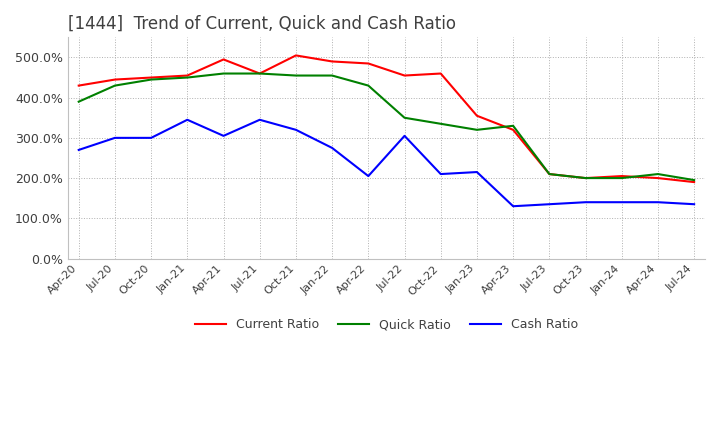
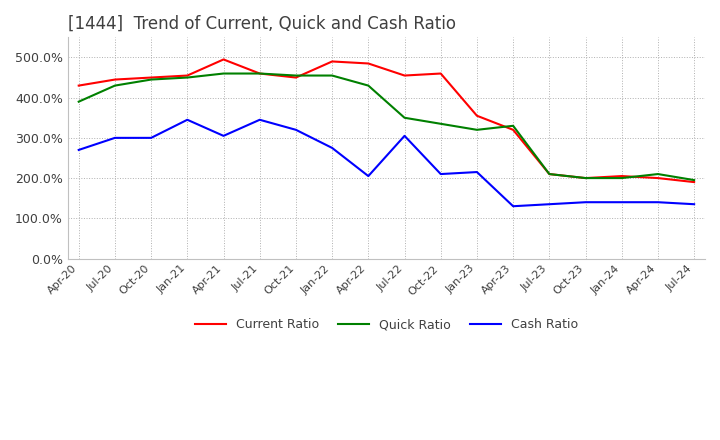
Current Ratio/Oct-21: 505% -> 450%
